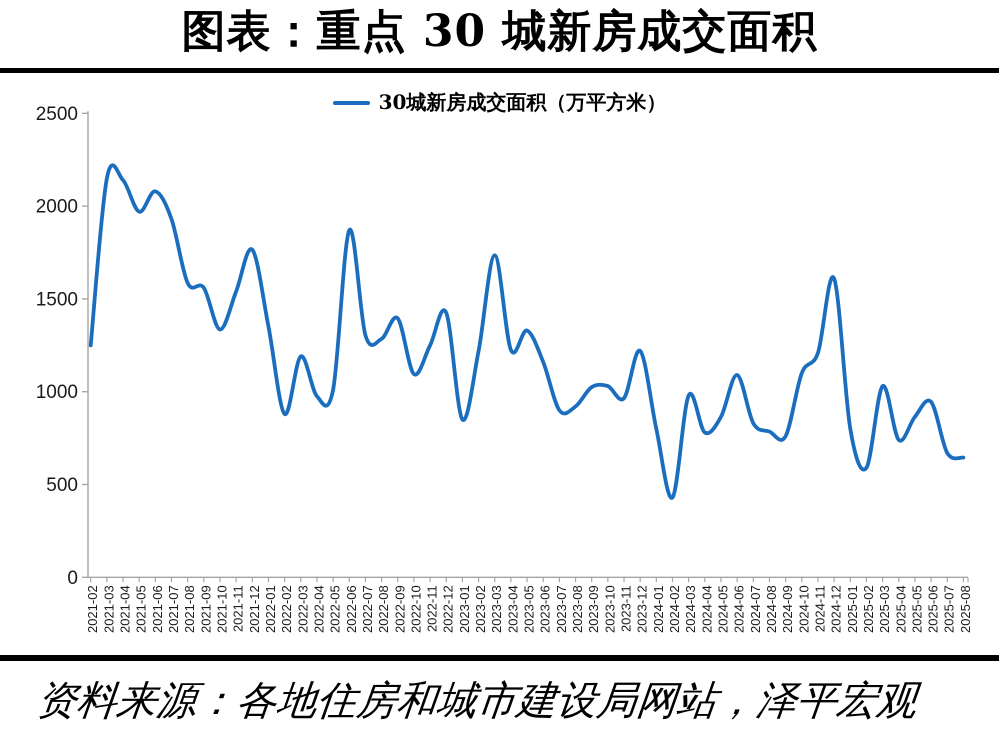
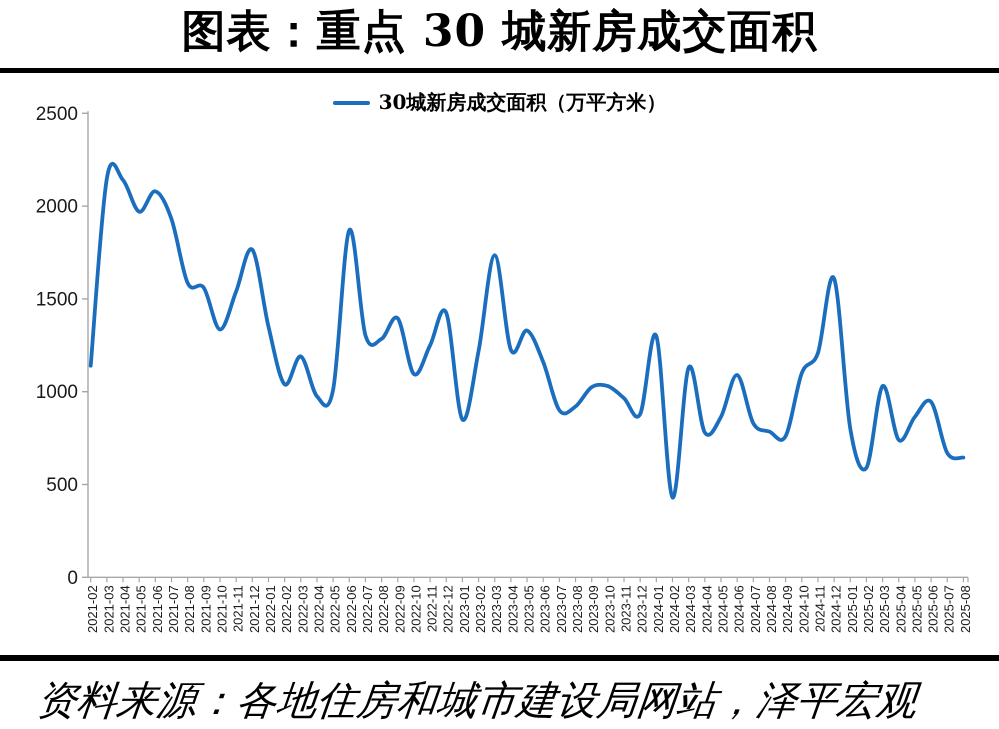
2021-02: 1250 -> 1140
2022-02: 880 -> 1040
2023-12: 1220 -> 880
2024-01: 800 -> 1300
2024-03: 980 -> 1130
